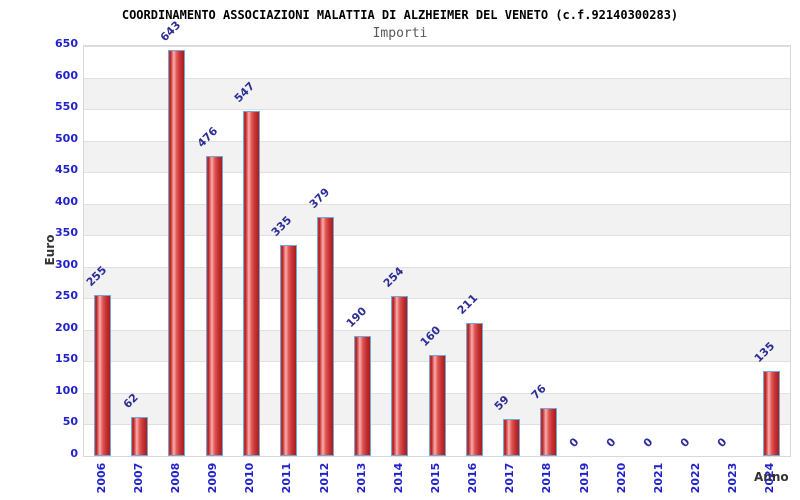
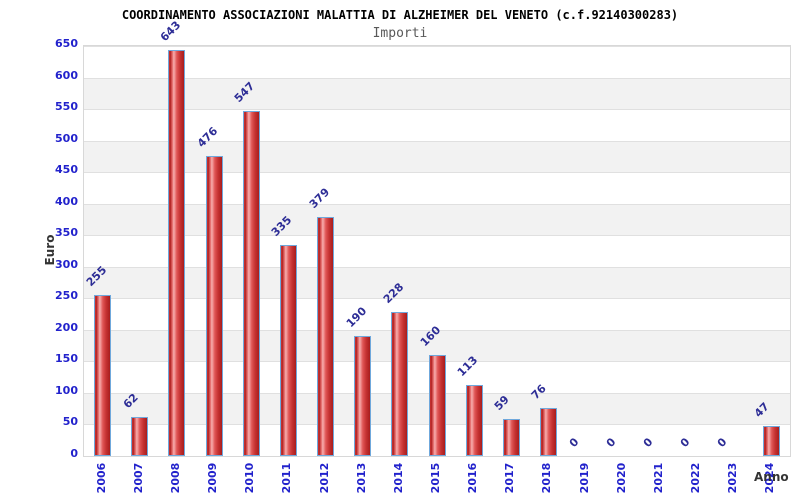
2014: 254 -> 228
2016: 211 -> 113
2024: 135 -> 47
